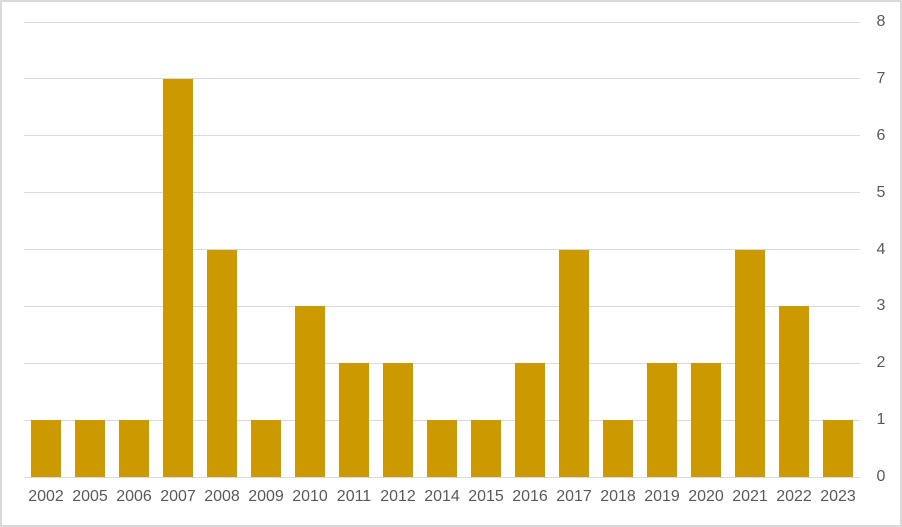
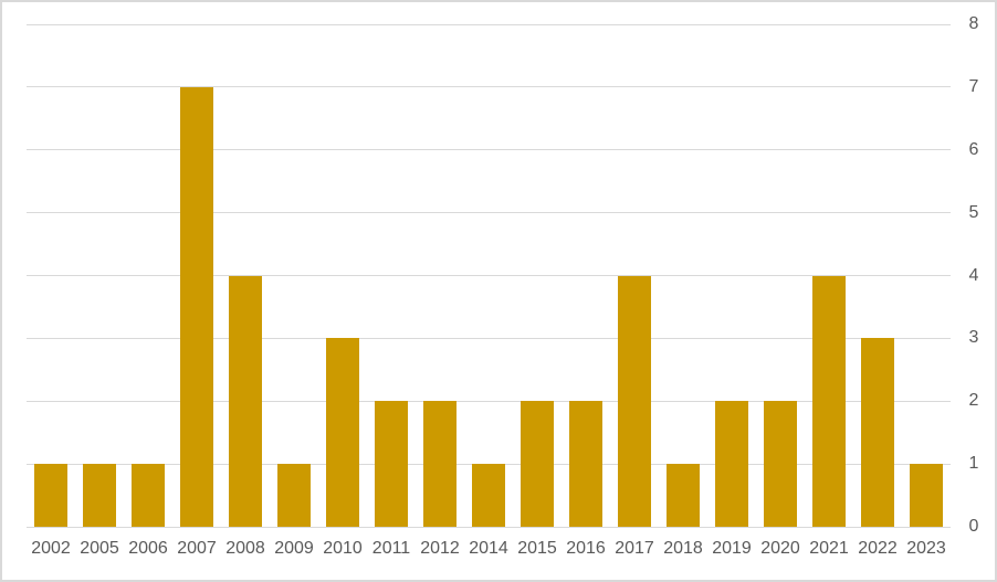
2015: 1 -> 2
